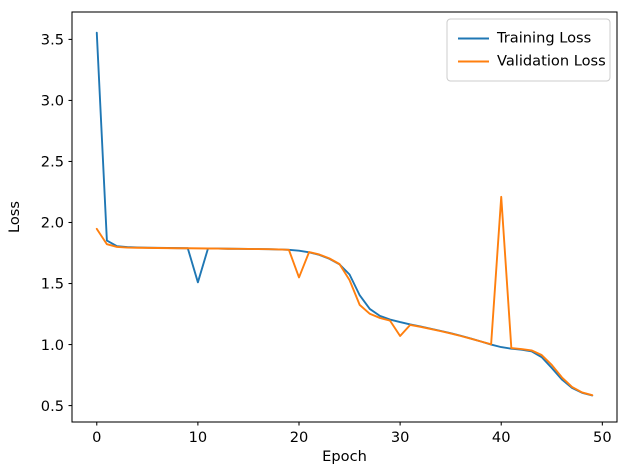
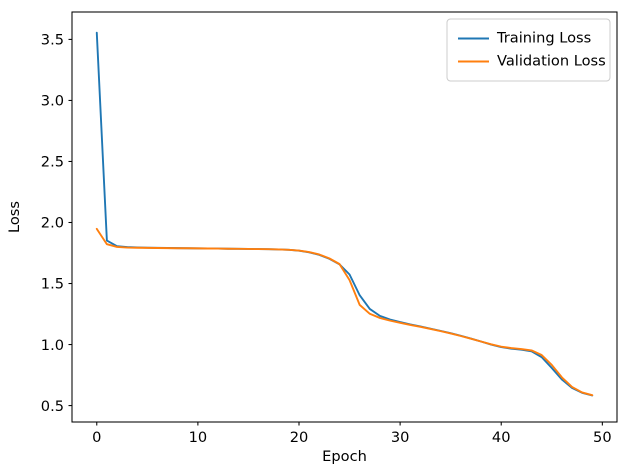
Training Loss/10: 1.51 -> 1.79
Validation Loss/20: 1.55 -> 1.77
Validation Loss/30: 1.07 -> 1.18
Validation Loss/40: 2.21 -> 0.98
